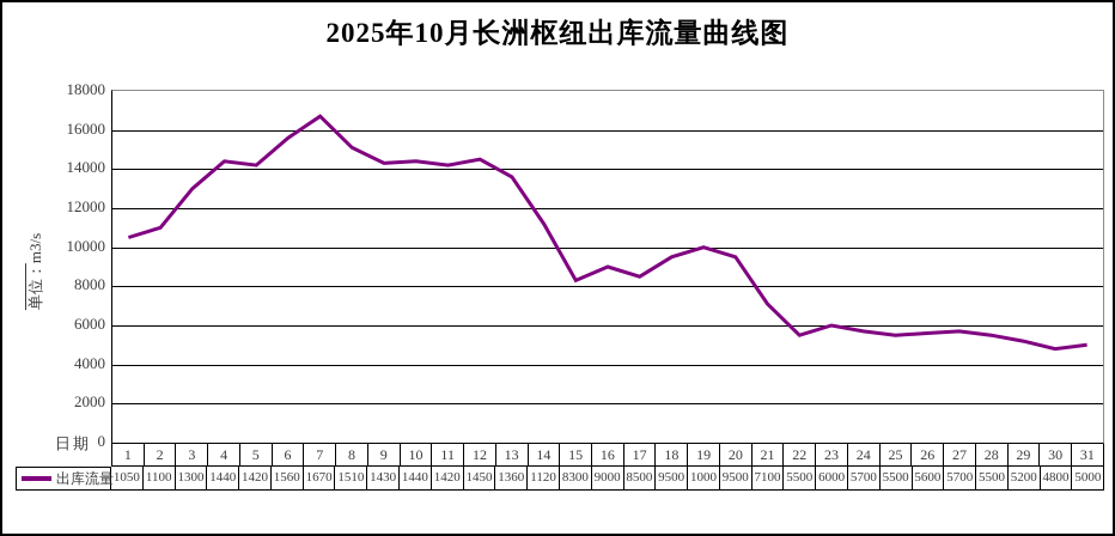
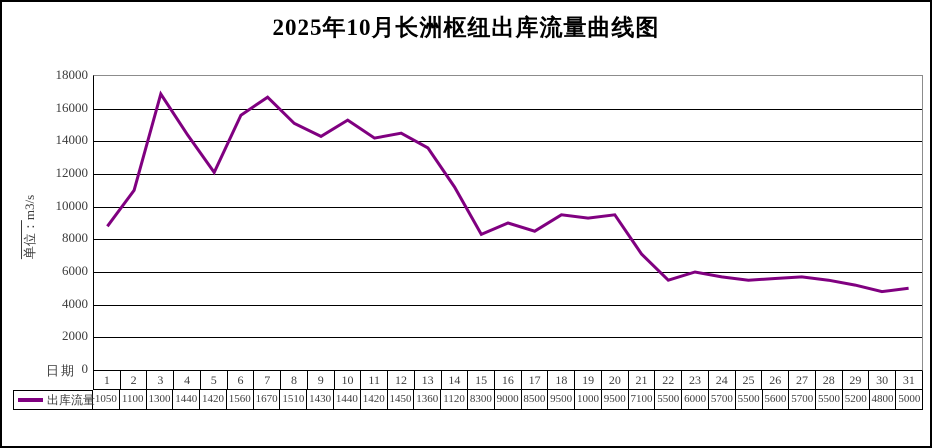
1: 10500 -> 8800
3: 13000 -> 16900
5: 14200 -> 12100
10: 14400 -> 15300
19: 10000 -> 9300
